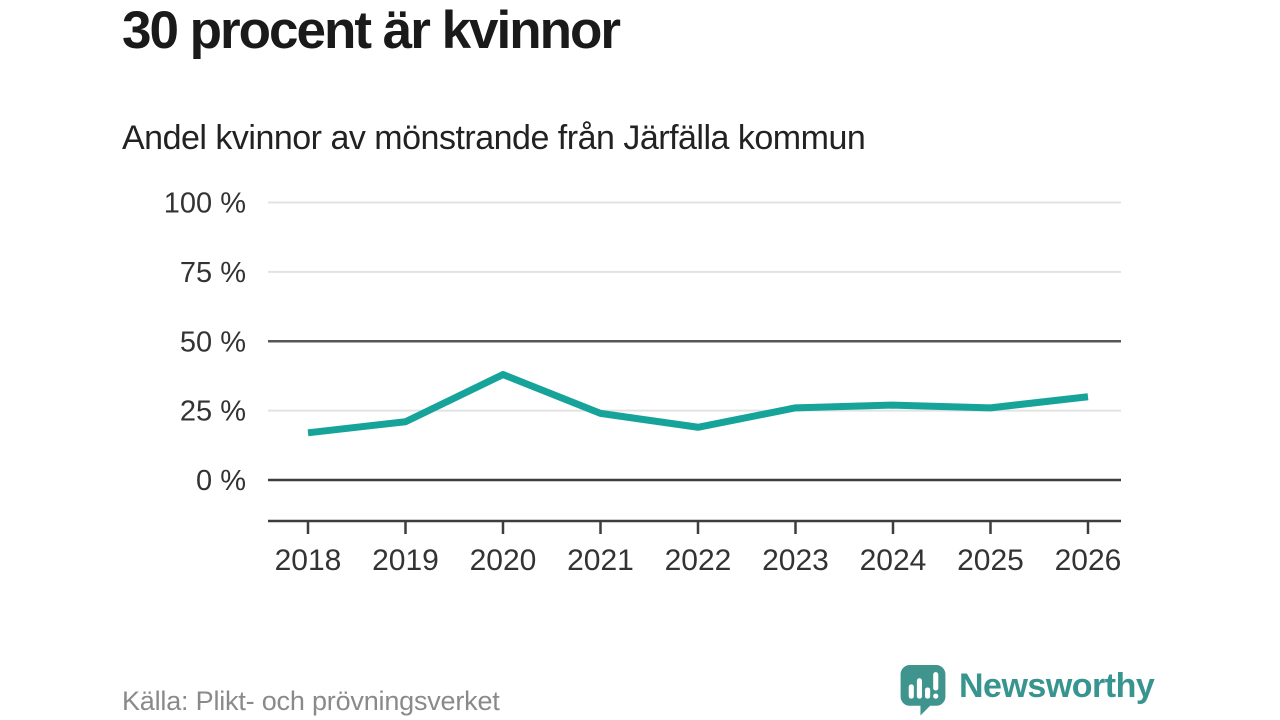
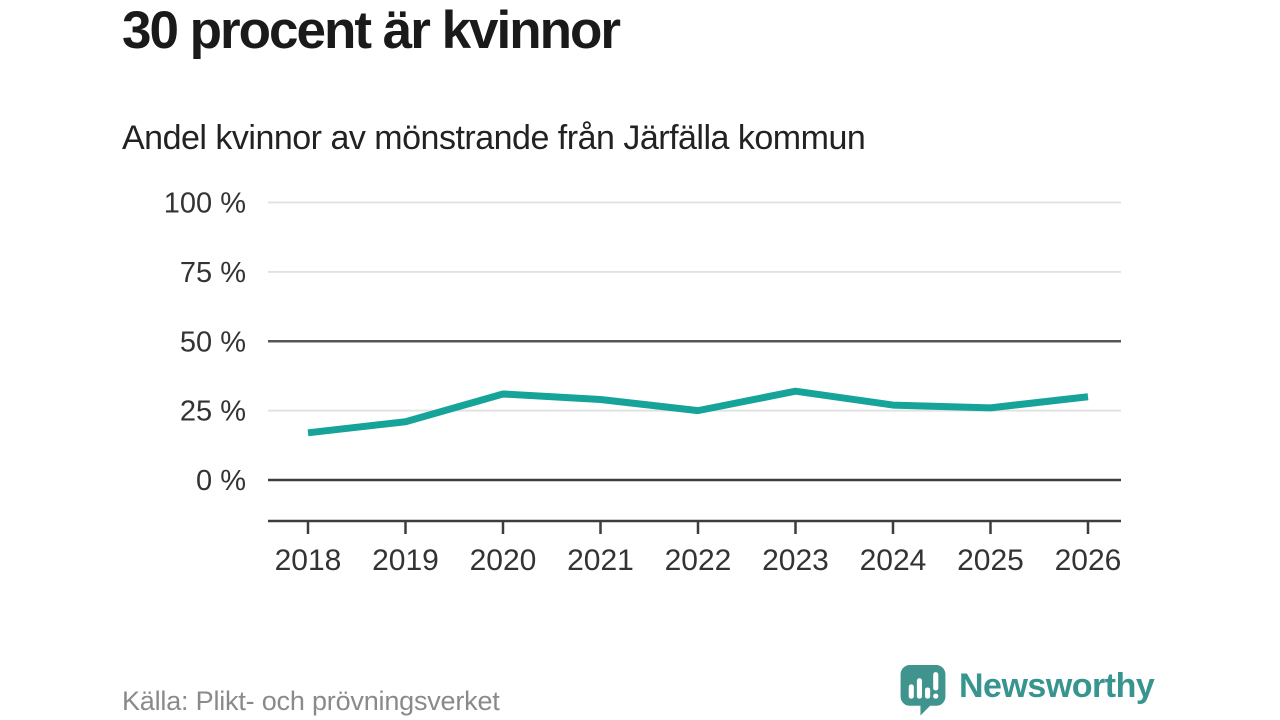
2020: 38% -> 31%
2021: 24% -> 29%
2022: 19% -> 25%
2023: 26% -> 32%
